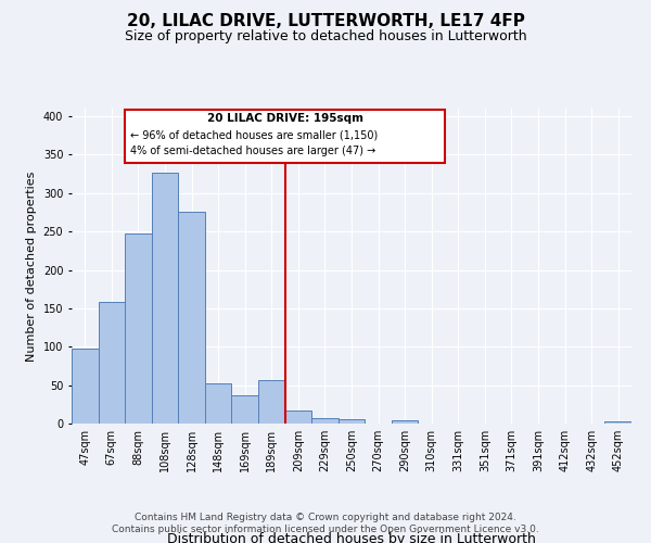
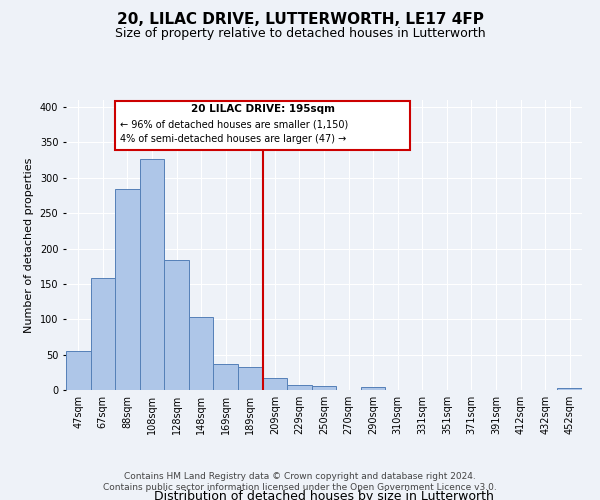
47sqm: 98 -> 55
88sqm: 248 -> 284
128sqm: 276 -> 184
148sqm: 52 -> 103
189sqm: 56 -> 33
